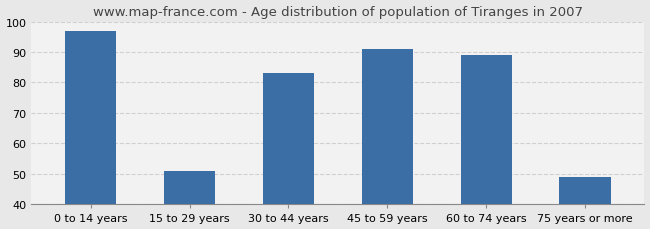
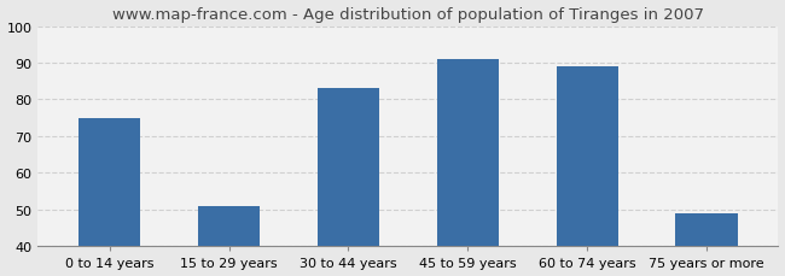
0 to 14 years: 97 -> 75
